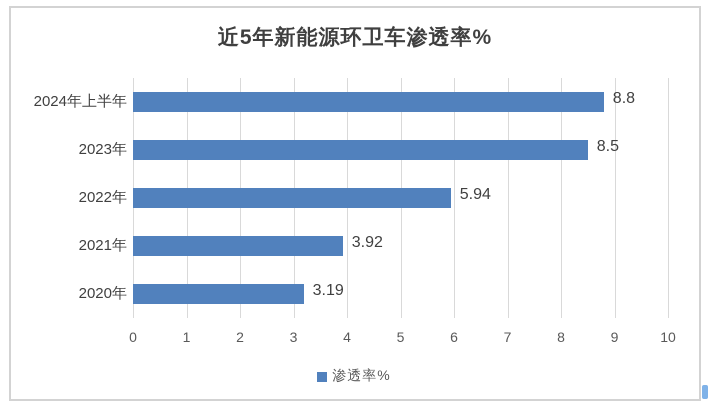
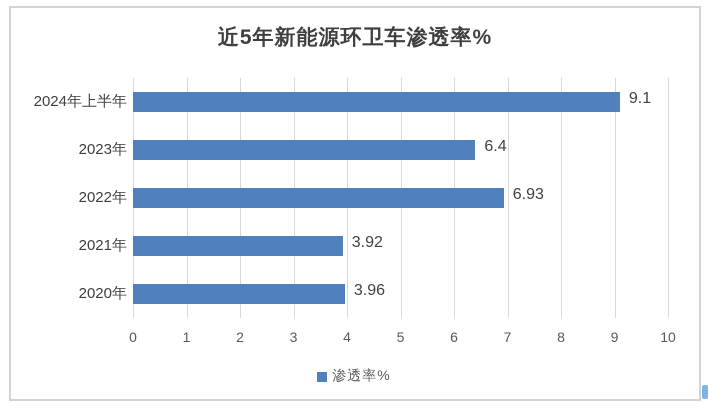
2024年上半年: 8.8 -> 9.1
2023年: 8.5 -> 6.4
2022年: 5.94 -> 6.93
2020年: 3.19 -> 3.96
